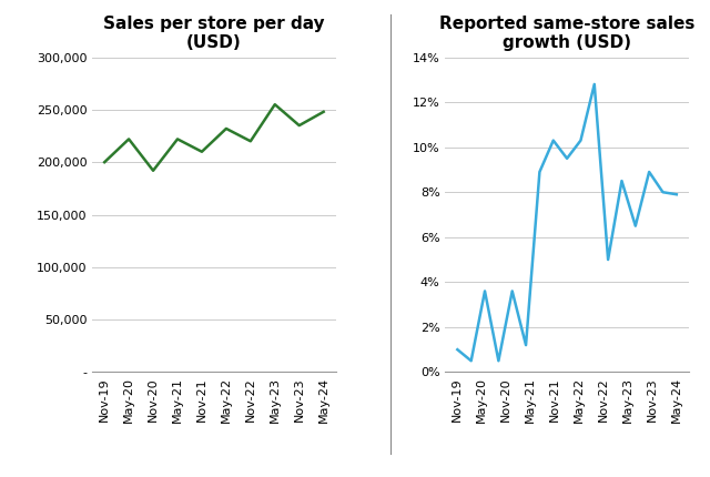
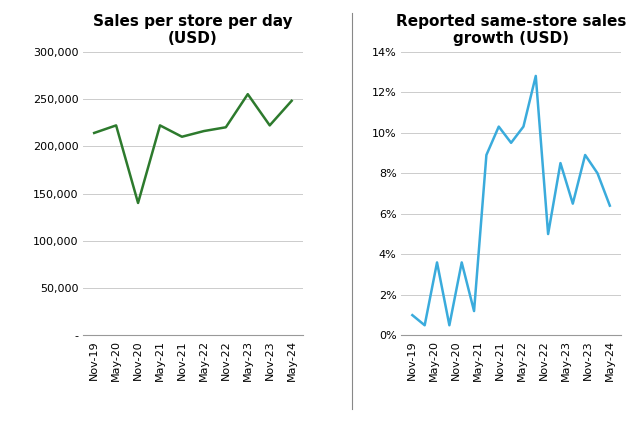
Sales per store per day (USD)/Nov-19: 200,000 -> 214,000
Sales per store per day (USD)/Nov-20: 192,000 -> 140,000
Sales per store per day (USD)/May-22: 232,000 -> 216,000
Sales per store per day (USD)/Nov-23: 235,000 -> 222,000
Reported same-store sales growth (USD)/May-24: 7.9% -> 6.4%
